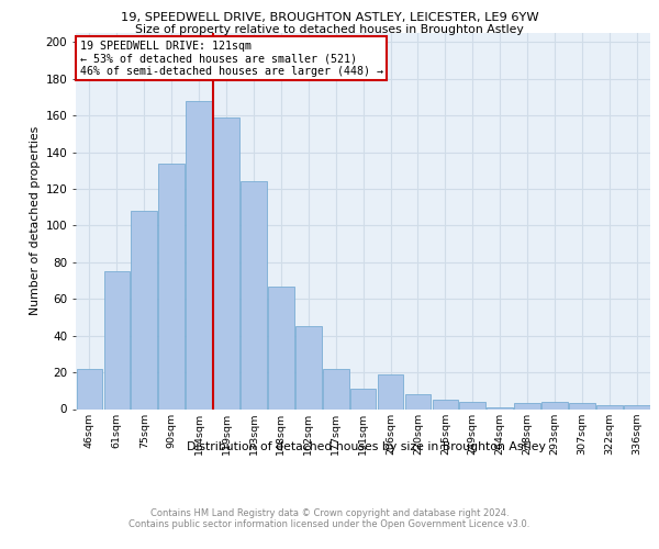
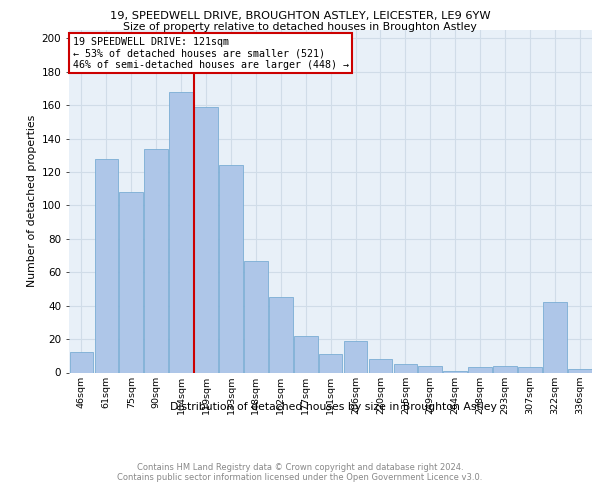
46sqm: 22 -> 12
61sqm: 75 -> 128
322sqm: 2 -> 42
